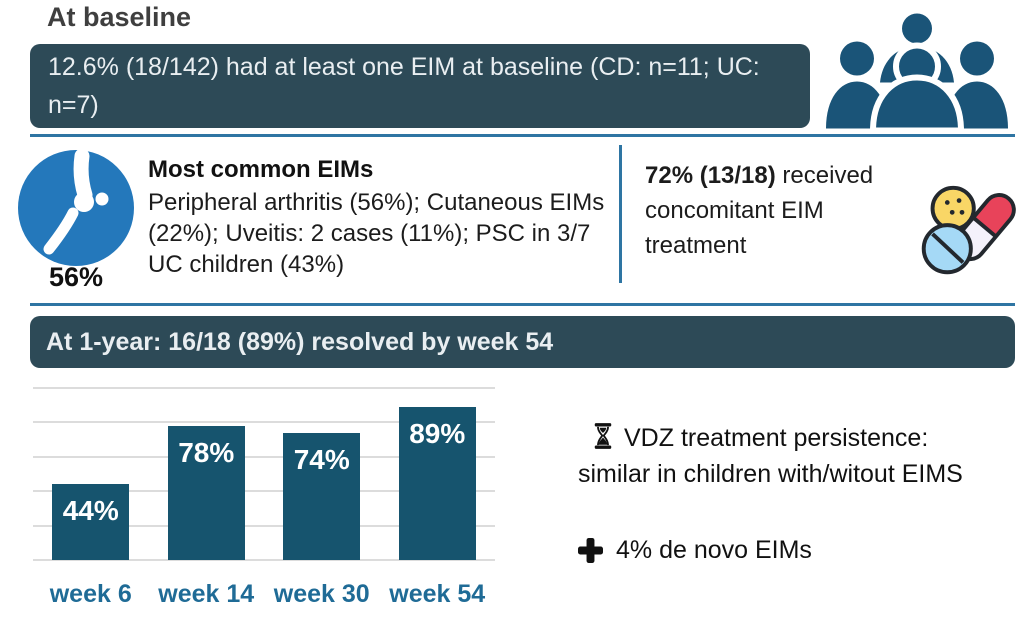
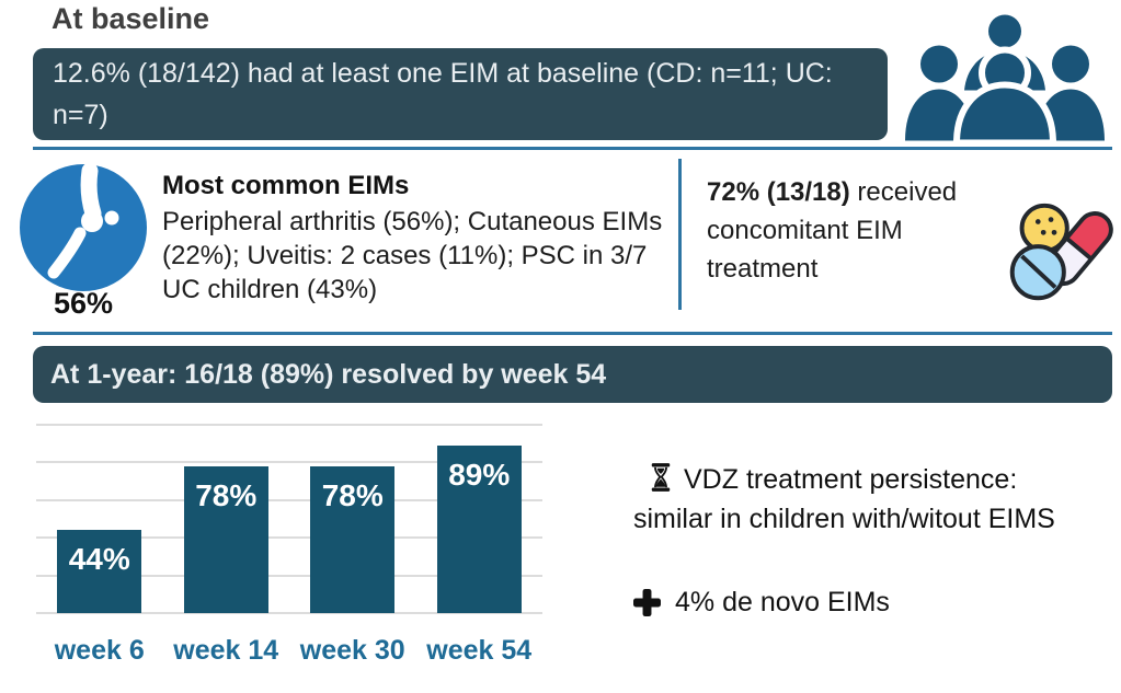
week 30: 74% -> 78%
